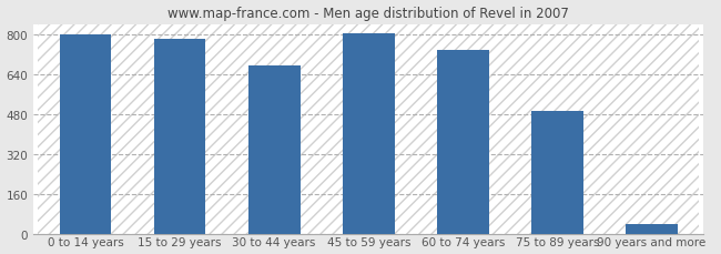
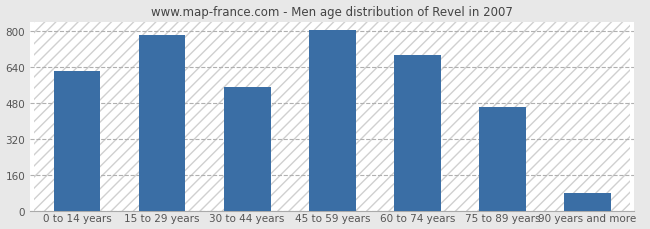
0 to 14 years: 800 -> 620
30 to 44 years: 672 -> 550
60 to 74 years: 735 -> 690
75 to 89 years: 492 -> 460
90 years and more: 38 -> 80
